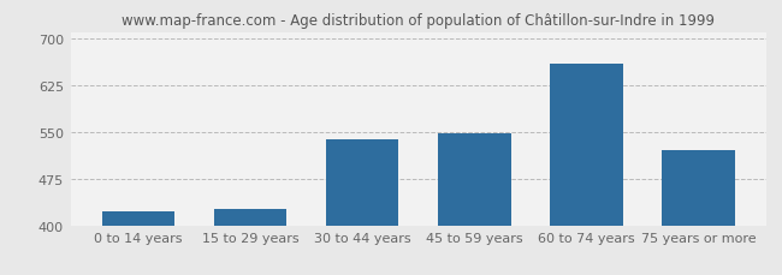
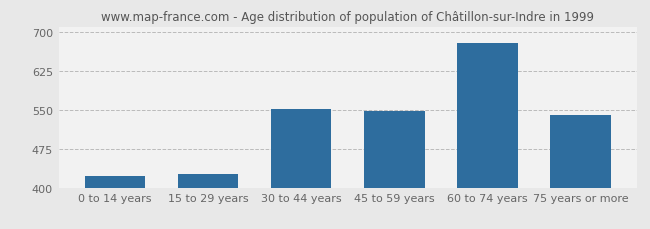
30 to 44 years: 537 -> 552
60 to 74 years: 660 -> 678
75 years or more: 520 -> 540
